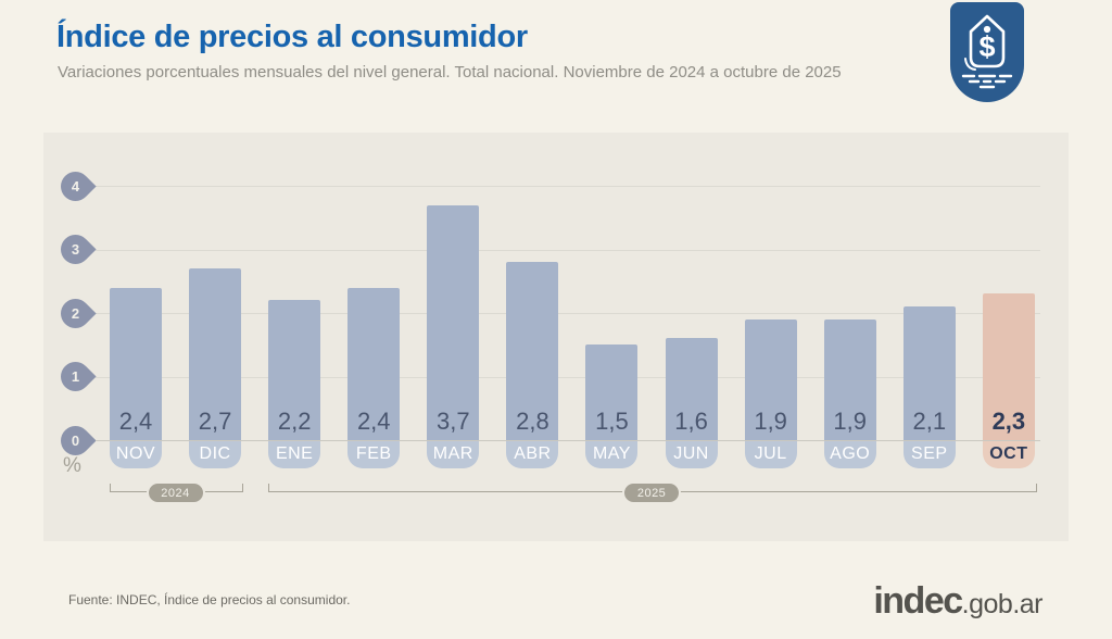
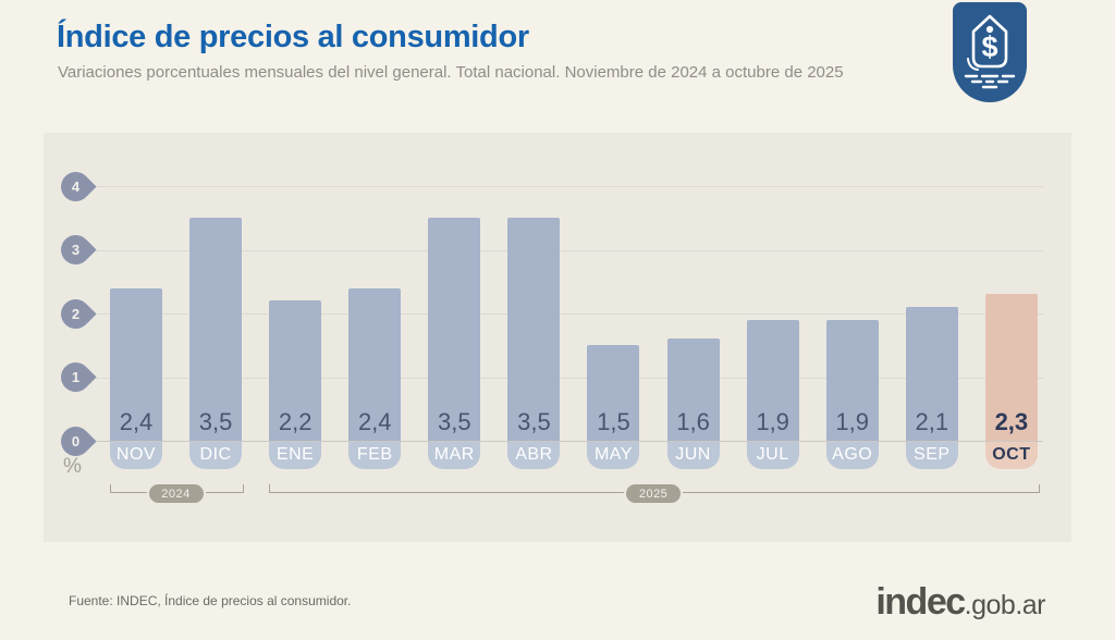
DIC: 2,7 -> 3,5
MAR: 3,7 -> 3,5
ABR: 2,8 -> 3,5
